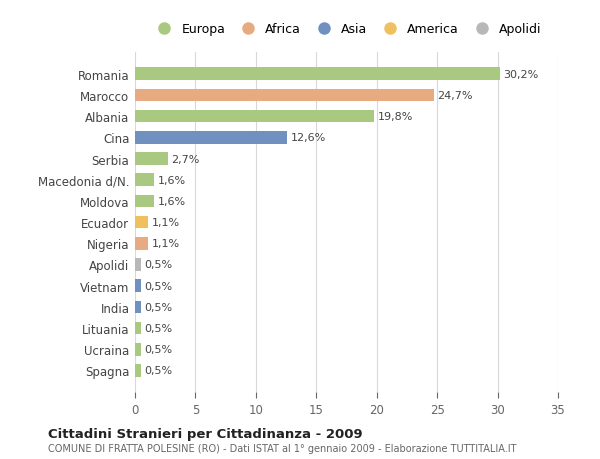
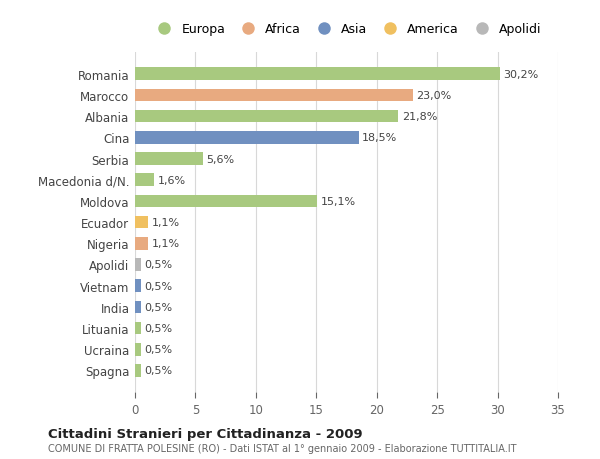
Marocco: 24,7% -> 23,0%
Albania: 19,8% -> 21,8%
Cina: 12,6% -> 18,5%
Serbia: 2,7% -> 5,6%
Moldova: 1,6% -> 15,1%
